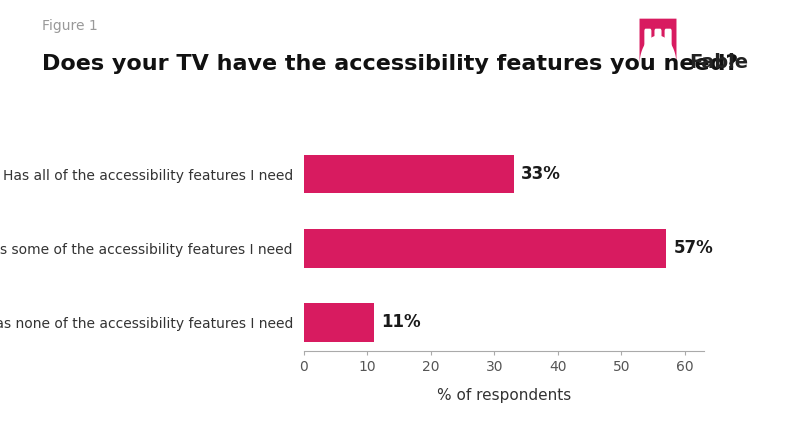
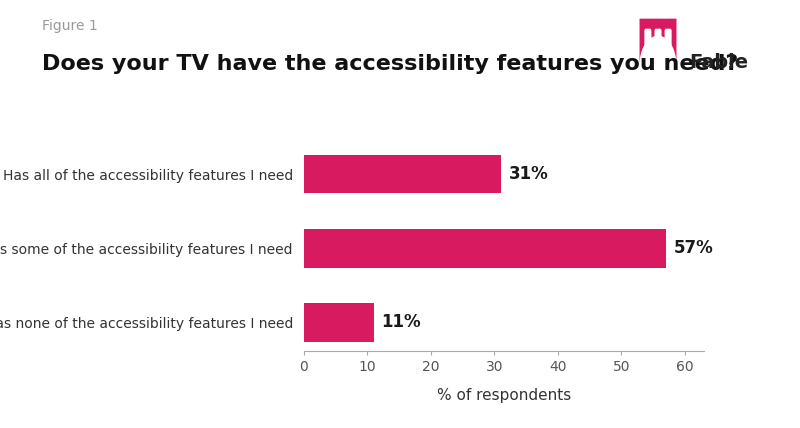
Has all of the accessibility features I need: 33% -> 31%
